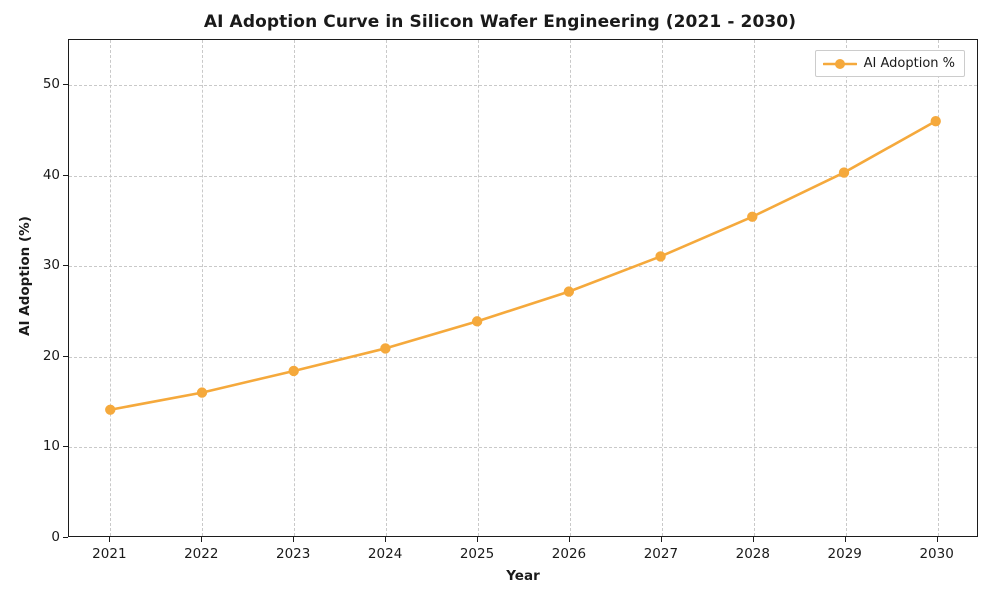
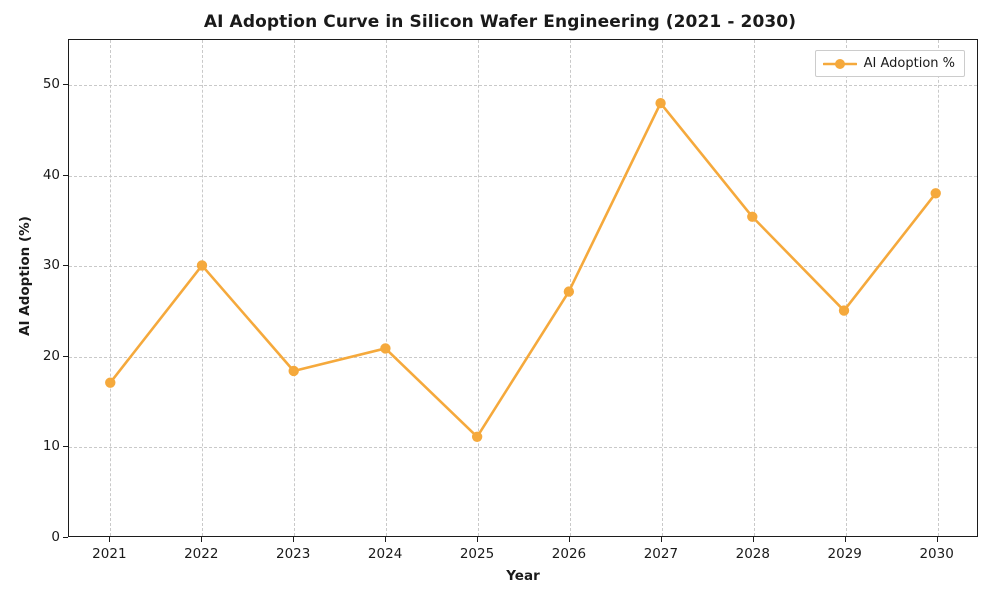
2021: 14 -> 17
2022: 16 -> 30
2025: 24 -> 11
2027: 31 -> 48
2029: 40 -> 25
2030: 46 -> 38
